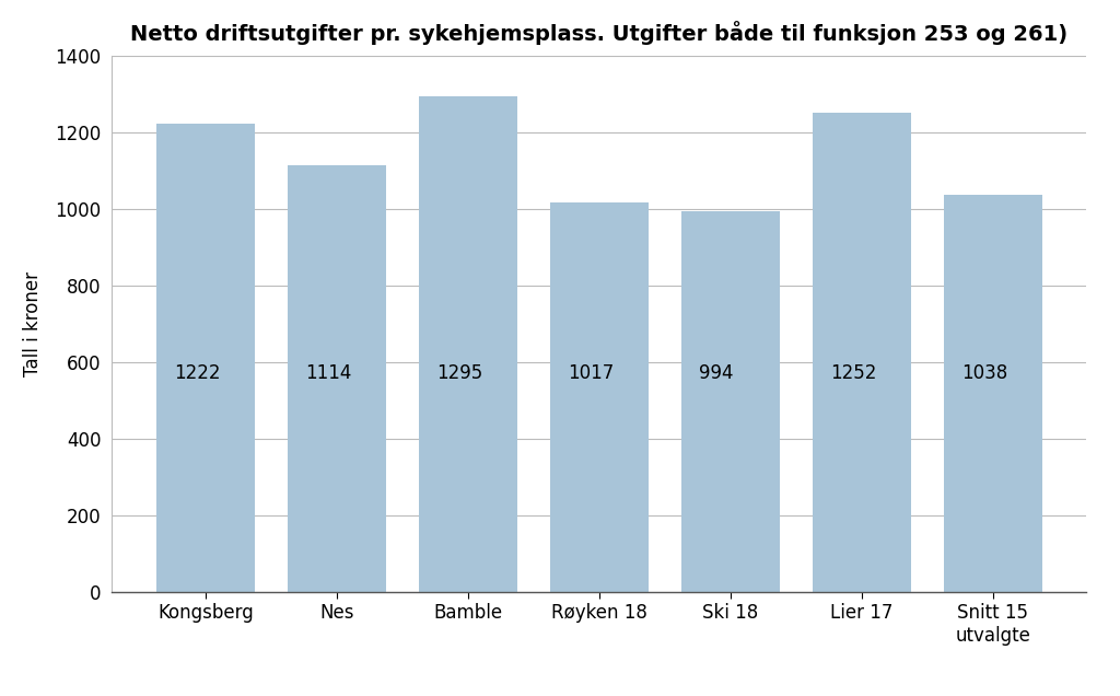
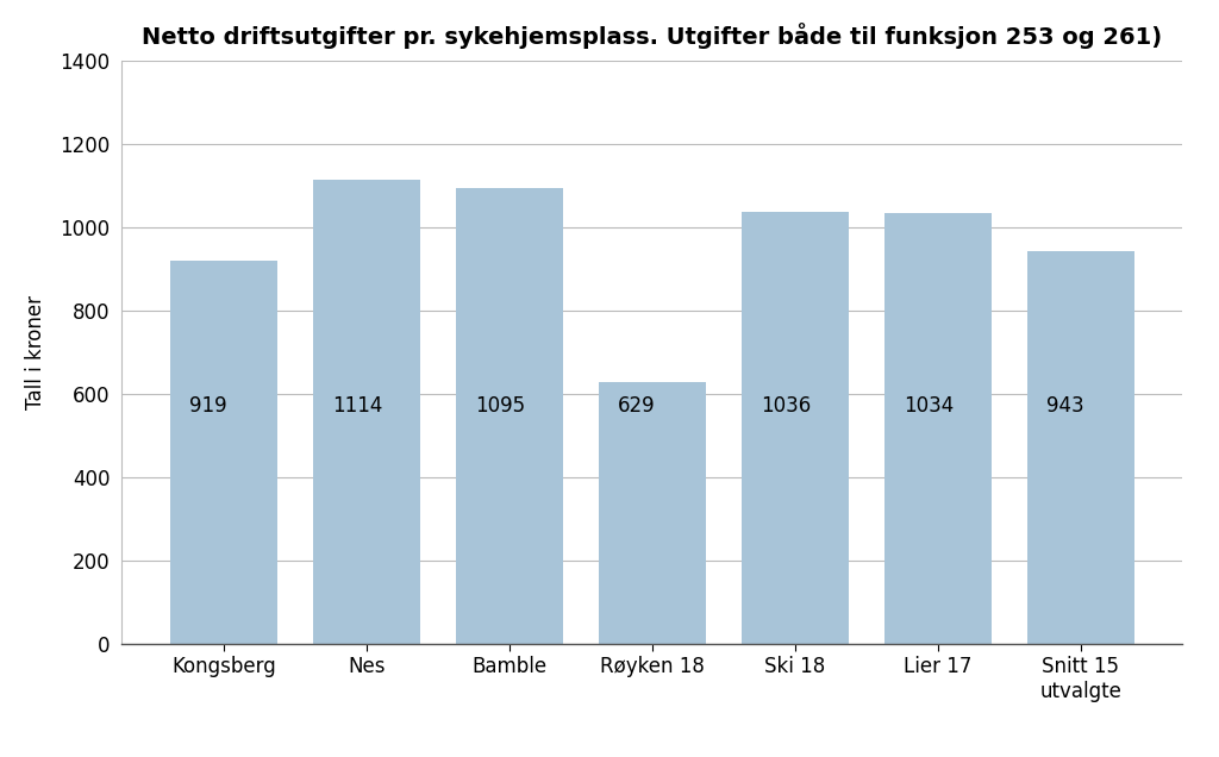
Kongsberg: 1222 -> 919
Bamble: 1295 -> 1095
Røyken 18: 1017 -> 629
Ski 18: 994 -> 1036
Lier 17: 1252 -> 1034
Snitt 15 utvalgte: 1038 -> 943
